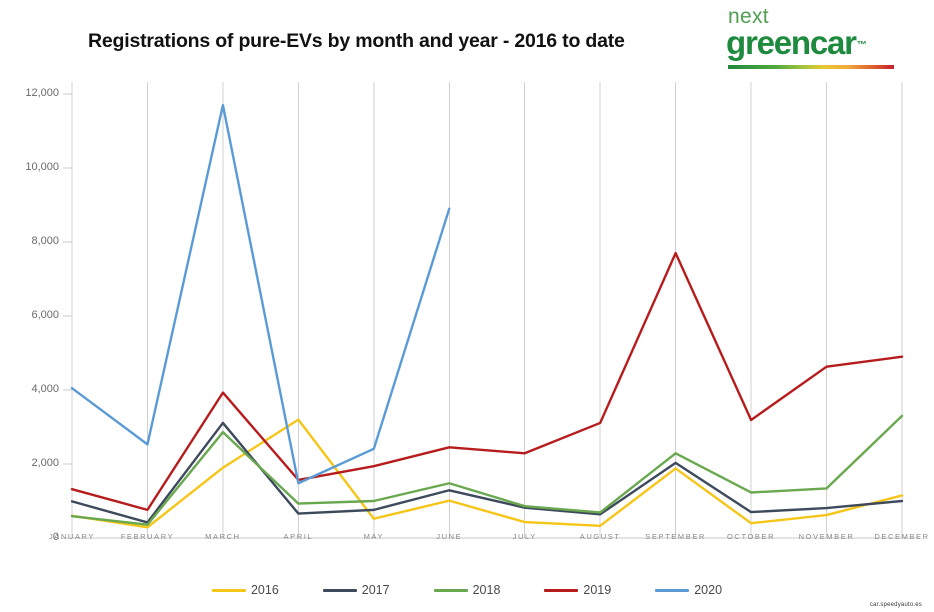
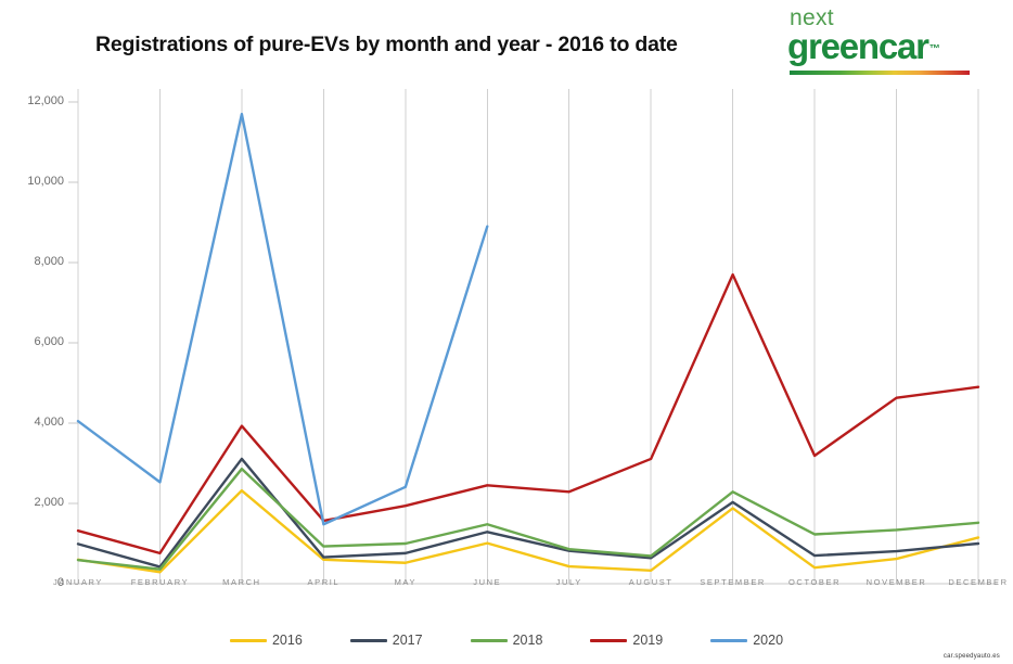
2016/MARCH: 1900 -> 2300
2016/APRIL: 3200 -> 600
2018/DECEMBER: 3300 -> 1500
